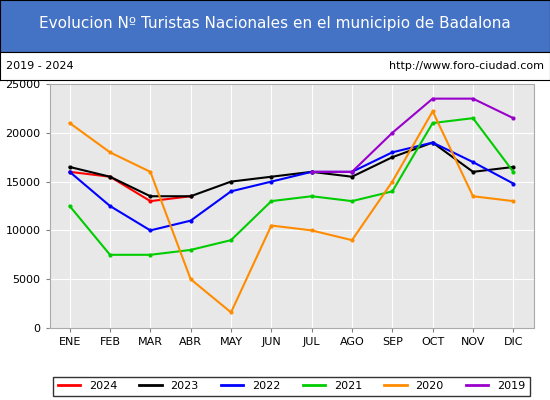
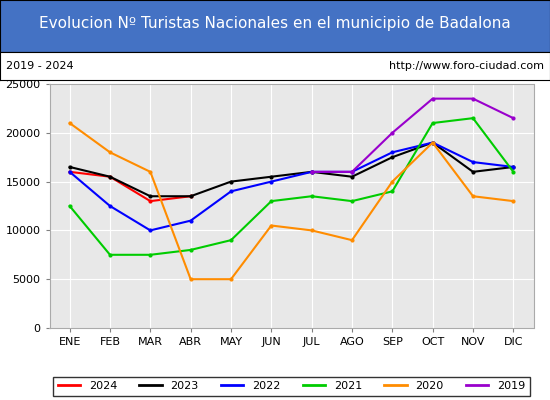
2020/MAY: 1600 -> 5000
2020/OCT: 22200 -> 19000
2022/DIC: 14800 -> 16500
